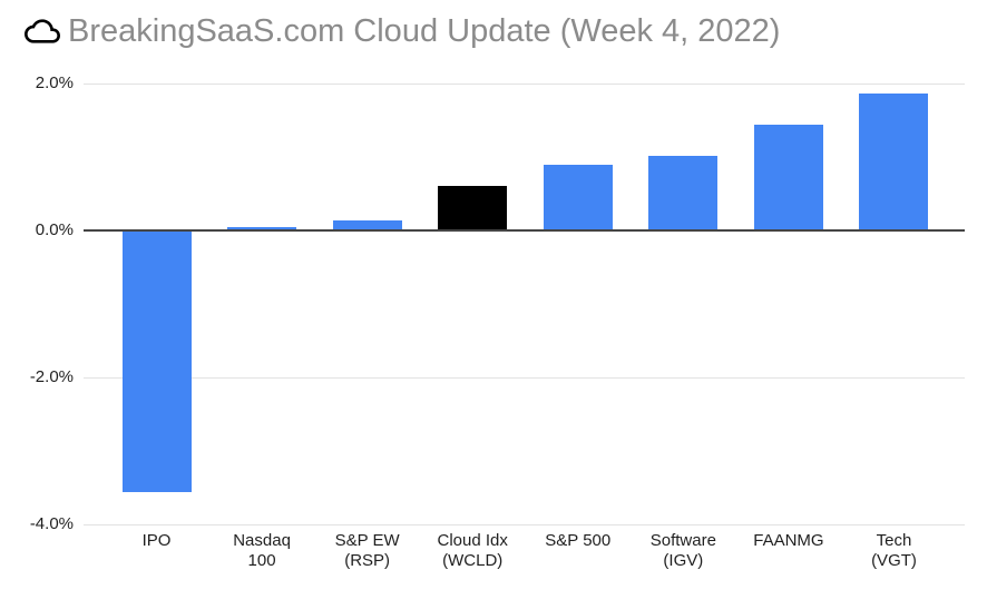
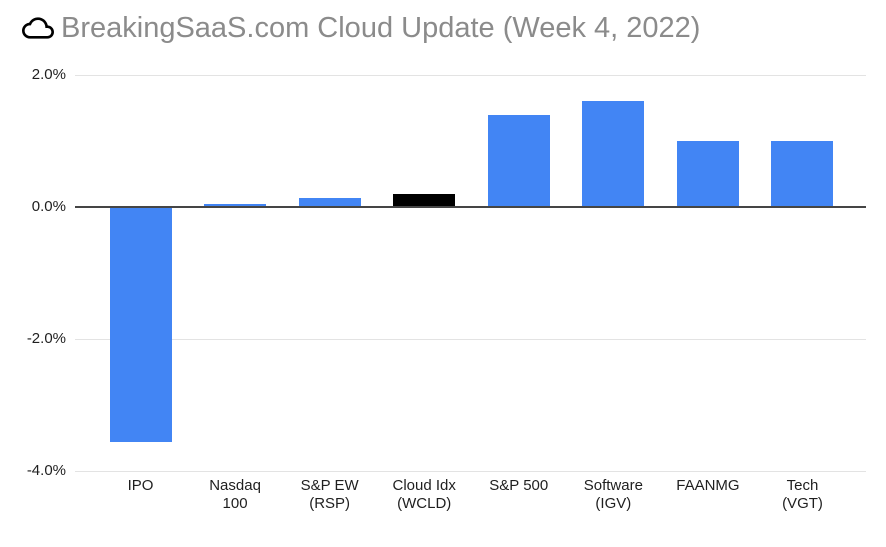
Cloud Idx (WCLD): 0.6% -> 0.2%
S&P 500: 0.9% -> 1.4%
Software (IGV): 1.0% -> 1.6%
FAANMG: 1.4% -> 1.0%
Tech (VGT): 1.9% -> 1.0%
